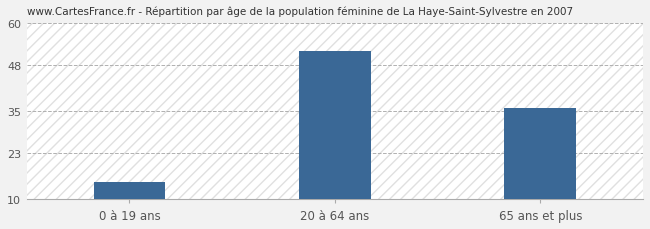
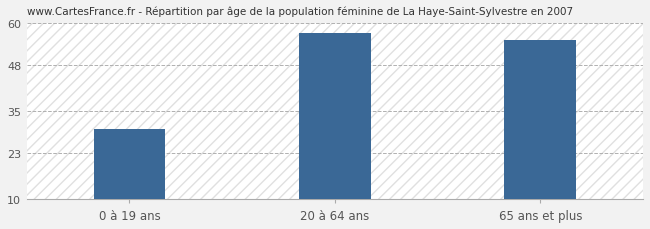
0 à 19 ans: 15 -> 30
20 à 64 ans: 52 -> 57
65 ans et plus: 36 -> 55
